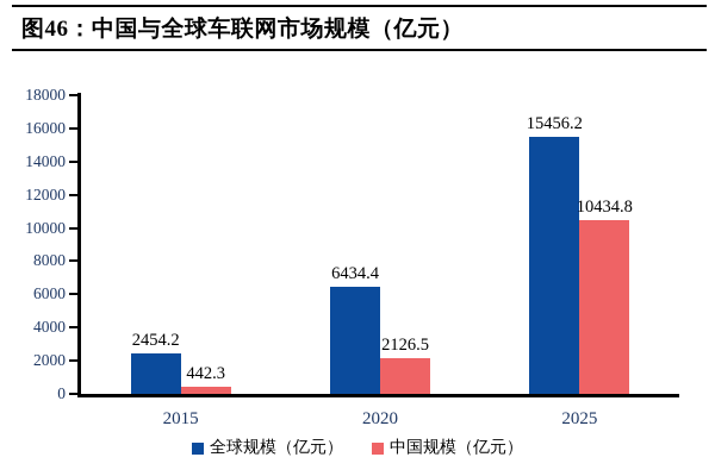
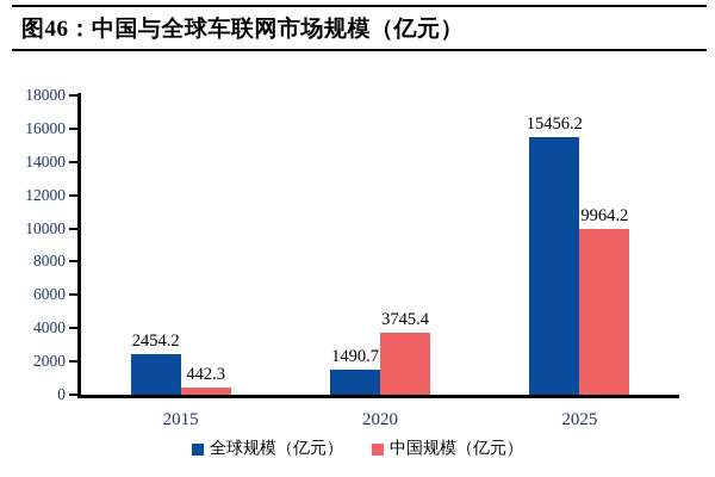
全球规模（亿元）/2020: 6434.4 -> 1490.7
中国规模（亿元）/2020: 2126.5 -> 3745.4
中国规模（亿元）/2025: 10434.8 -> 9964.2
